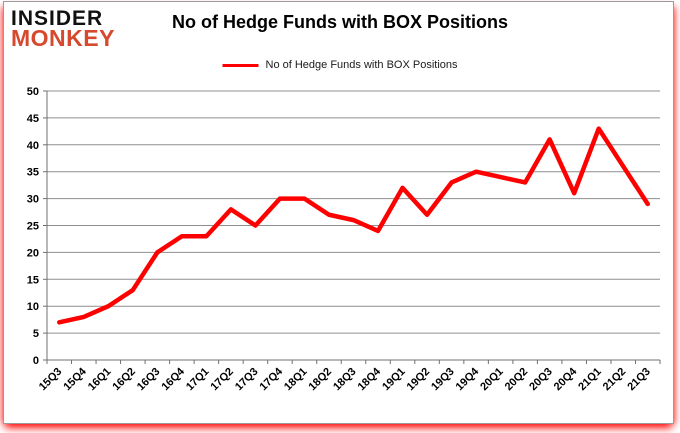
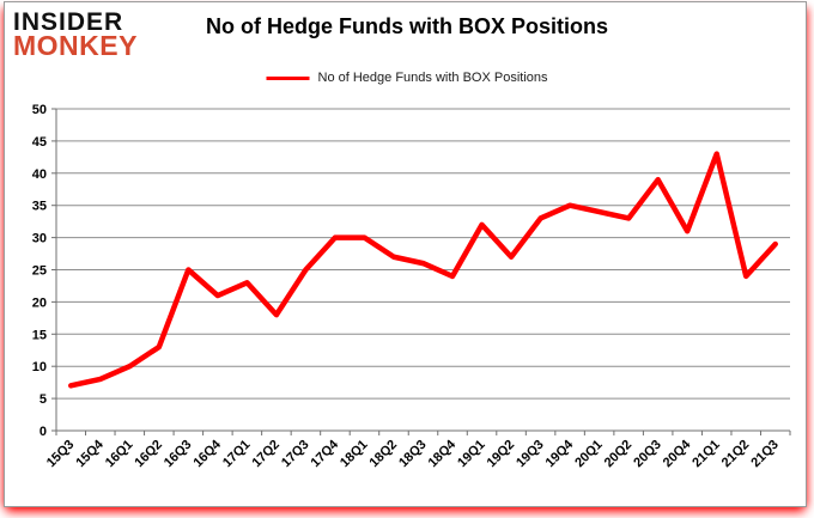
16Q3: 20 -> 25
16Q4: 23 -> 21
17Q2: 28 -> 18
20Q3: 41 -> 39
21Q2: 36 -> 24
